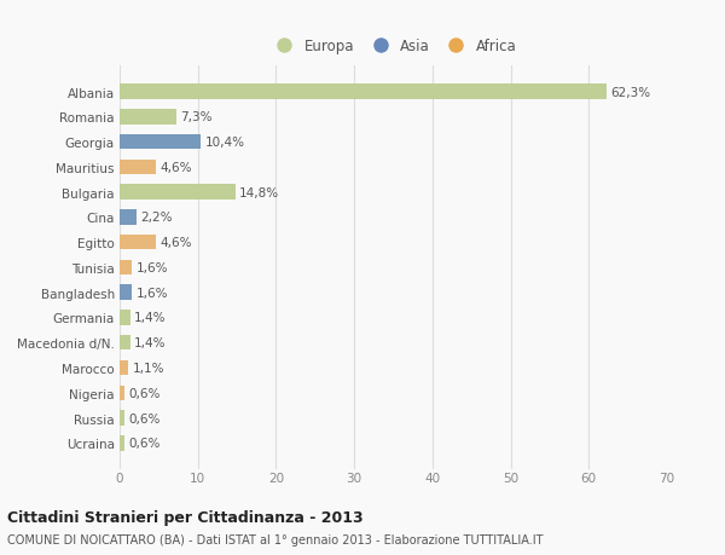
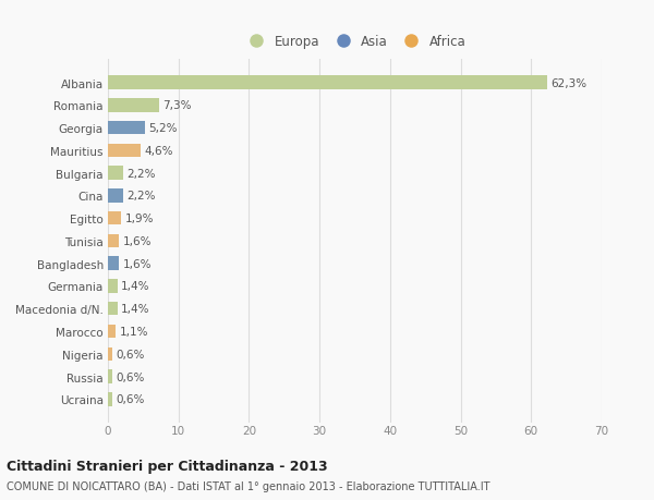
Georgia: 10,4% -> 5,2%
Bulgaria: 14,8% -> 2,2%
Egitto: 4,6% -> 1,9%
